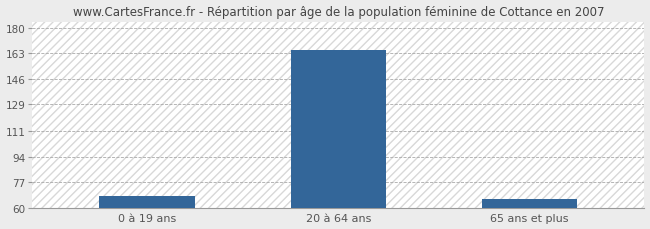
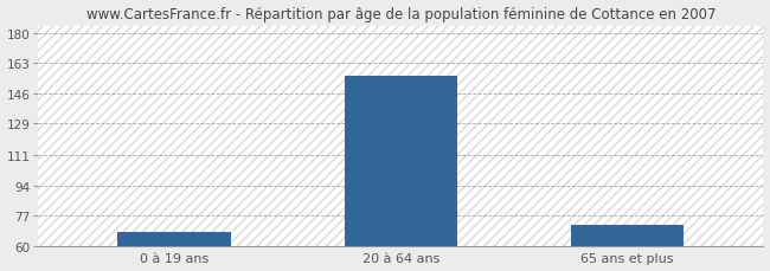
20 à 64 ans: 165 -> 156
65 ans et plus: 66 -> 72
